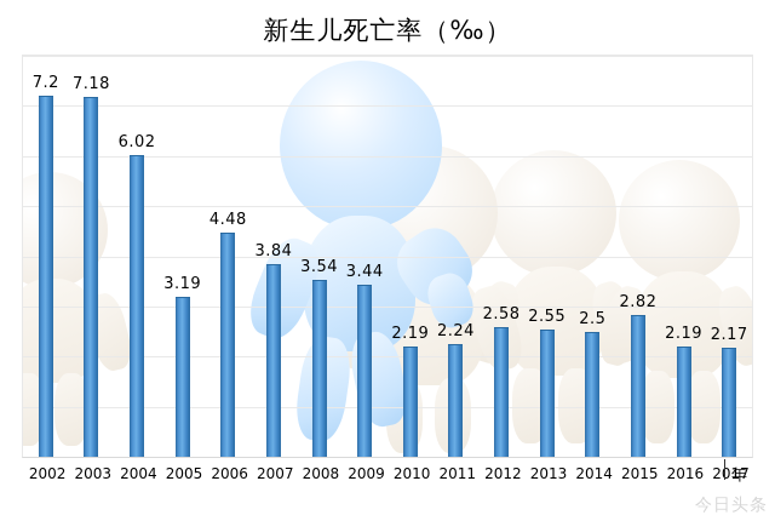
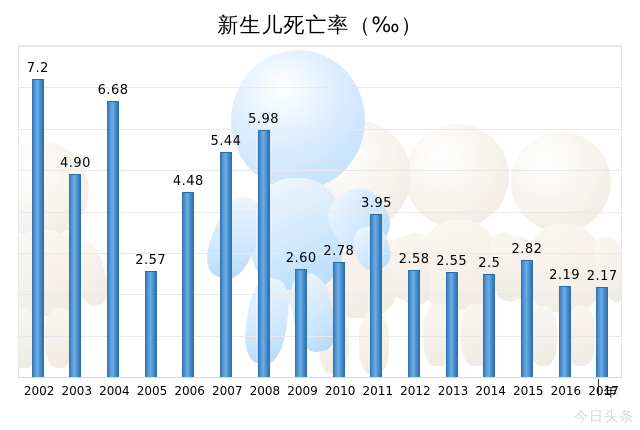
2003: 7.18 -> 4.90
2004: 6.02 -> 6.68
2005: 3.19 -> 2.57
2007: 3.84 -> 5.44
2008: 3.54 -> 5.98
2009: 3.44 -> 2.60
2010: 2.19 -> 2.78
2011: 2.24 -> 3.95
